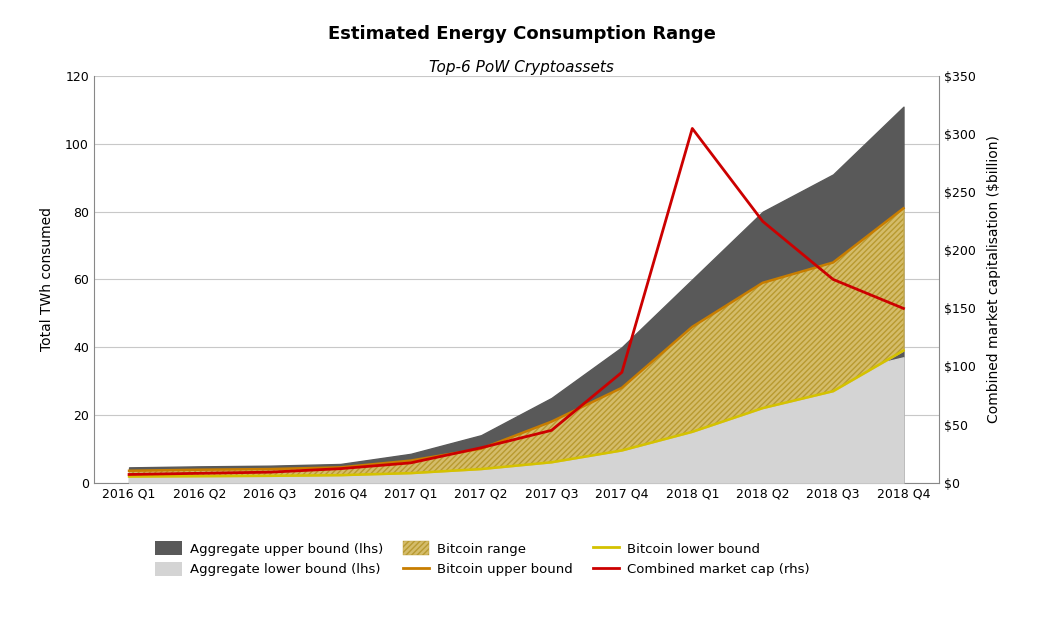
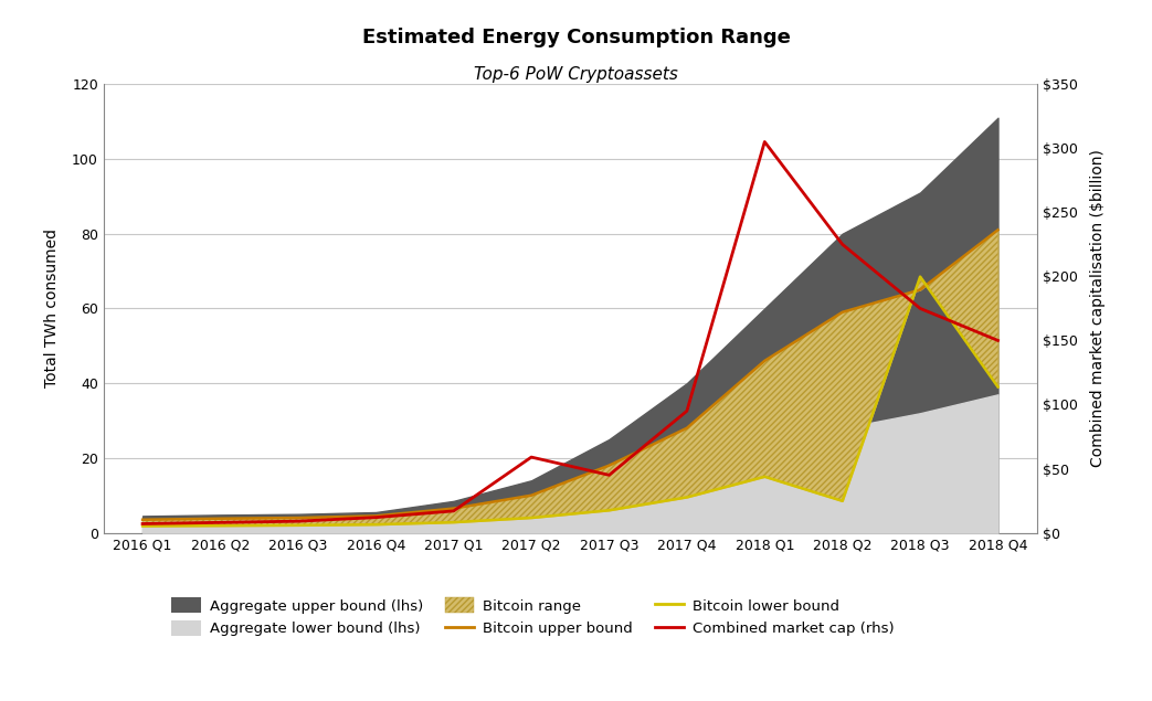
Combined market cap (rhs)/2017 Q2: $30 -> $59
Bitcoin lower bound/2018 Q2: 22.0 -> 8.5
Bitcoin lower bound/2018 Q3: 27.0 -> 68.5
